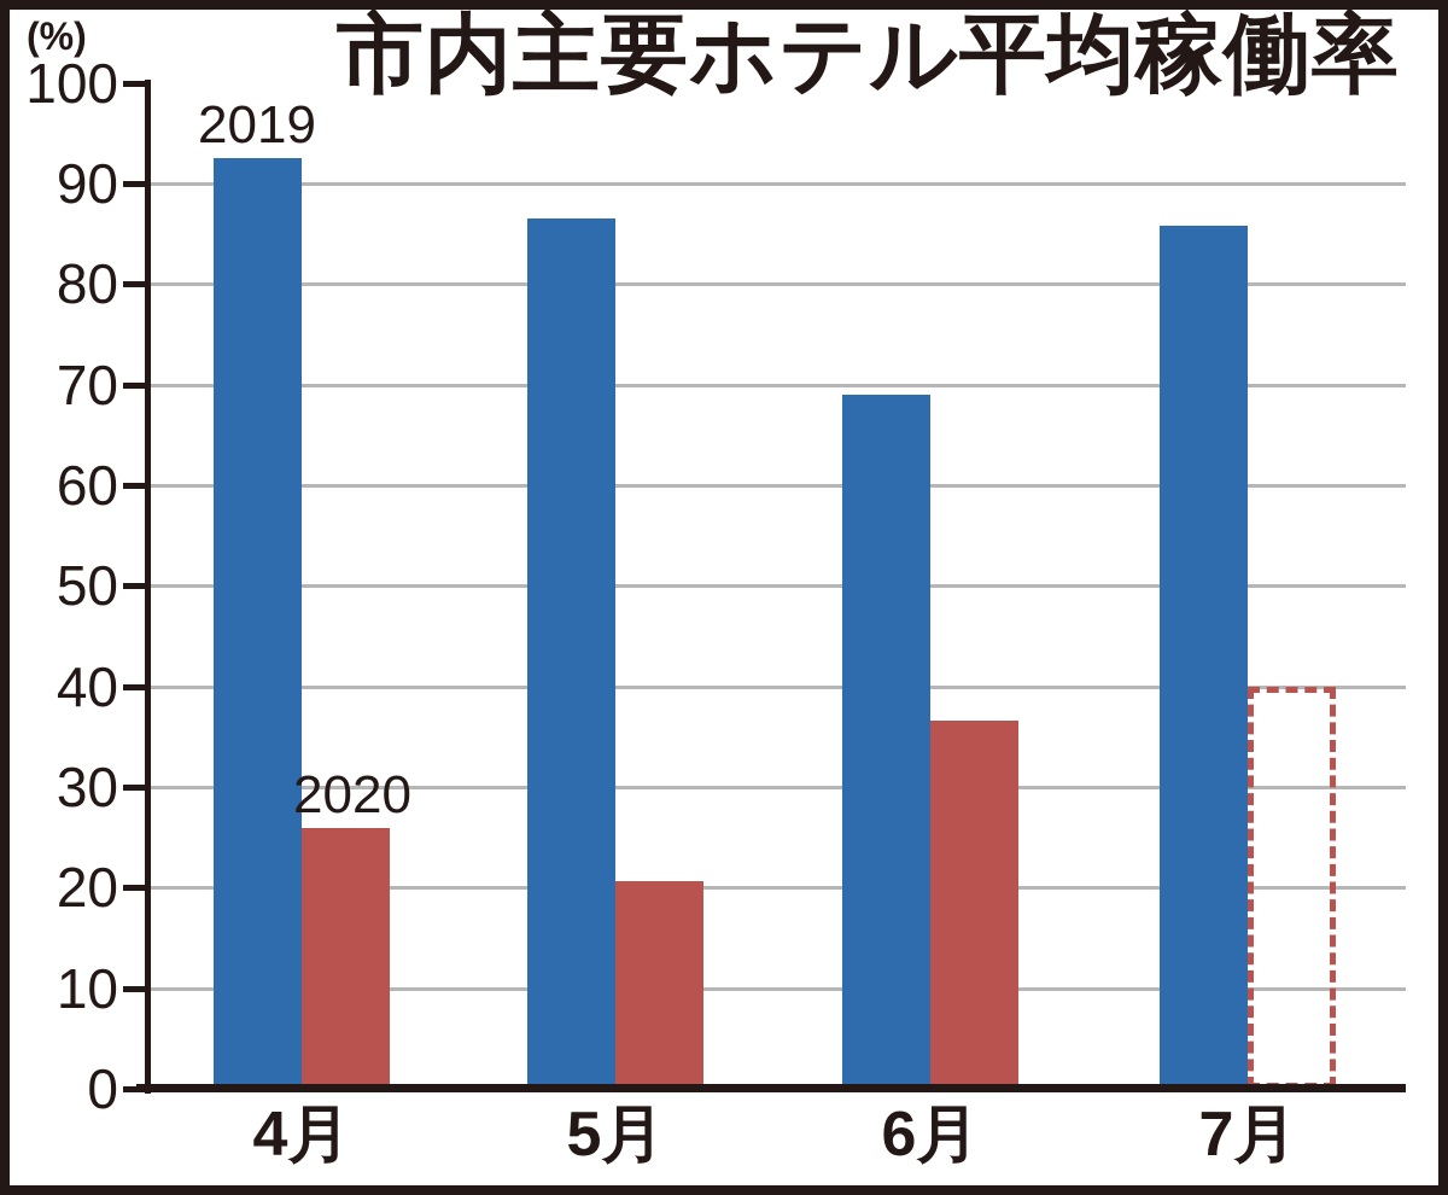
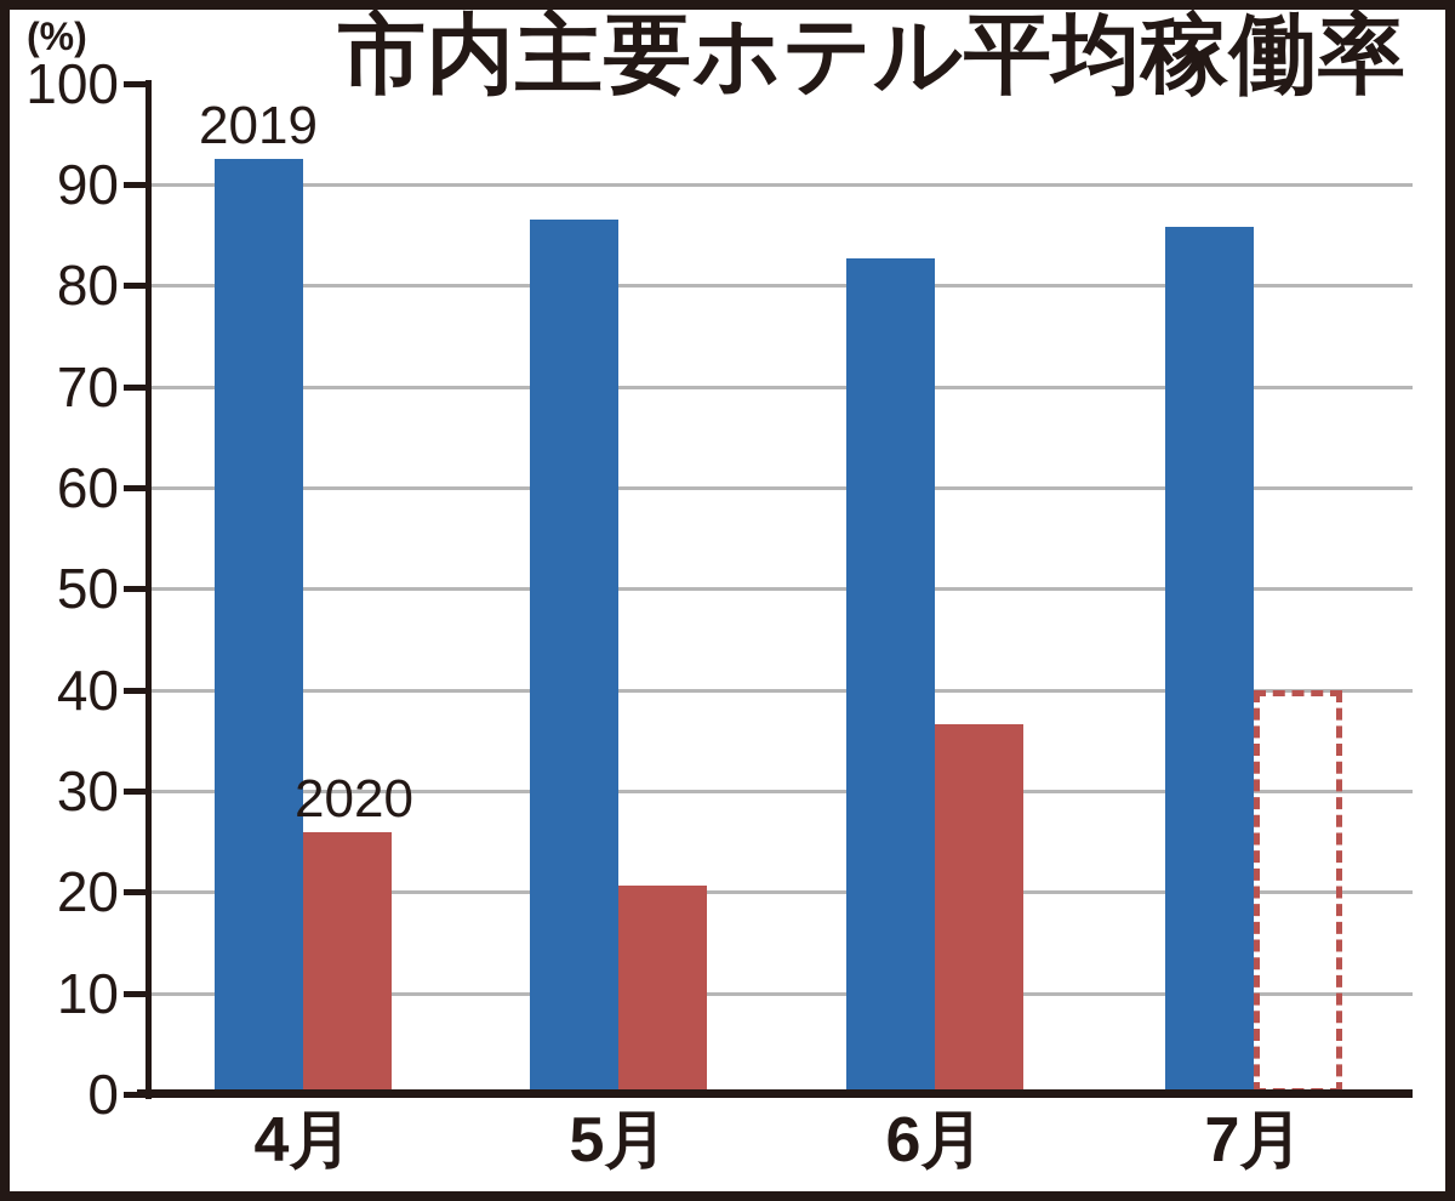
2019/6月: 69 -> 83
